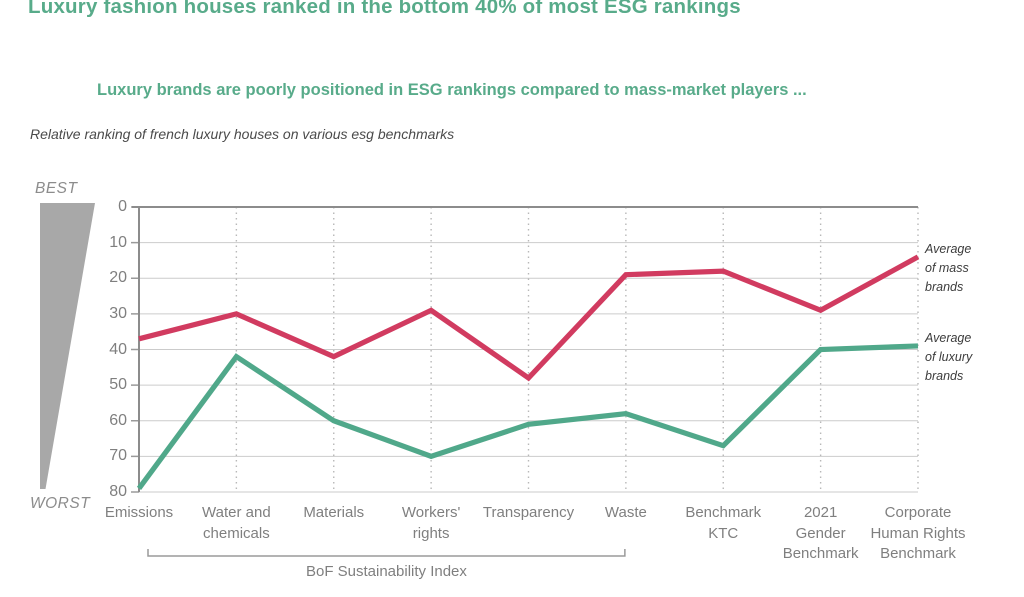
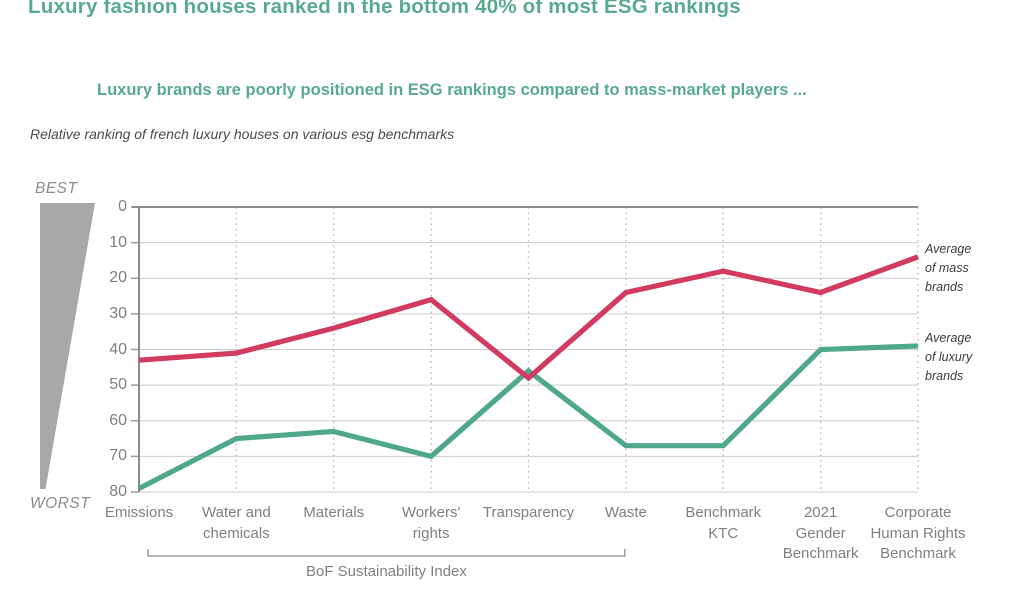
Average of mass brands/Emissions: 37 -> 43
Average of mass brands/Water and chemicals: 30 -> 41
Average of luxury brands/Water and chemicals: 42 -> 65
Average of mass brands/Materials: 42 -> 34
Average of luxury brands/Materials: 60 -> 63
Average of mass brands/Workers' rights: 29 -> 26
Average of luxury brands/Transparency: 61 -> 46
Average of mass brands/Waste: 19 -> 24
Average of luxury brands/Waste: 58 -> 67
Average of mass brands/2021 Gender Benchmark: 29 -> 24
